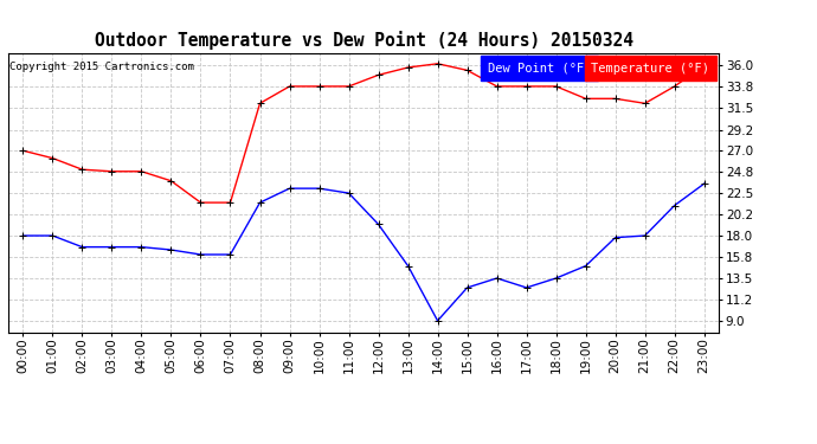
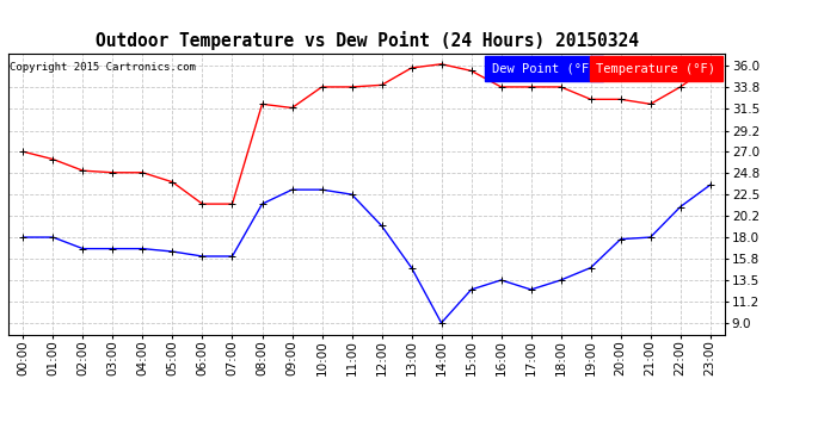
Temperature (°F)/09:00: 33.8 -> 31.6
Temperature (°F)/12:00: 35.0 -> 34.0
